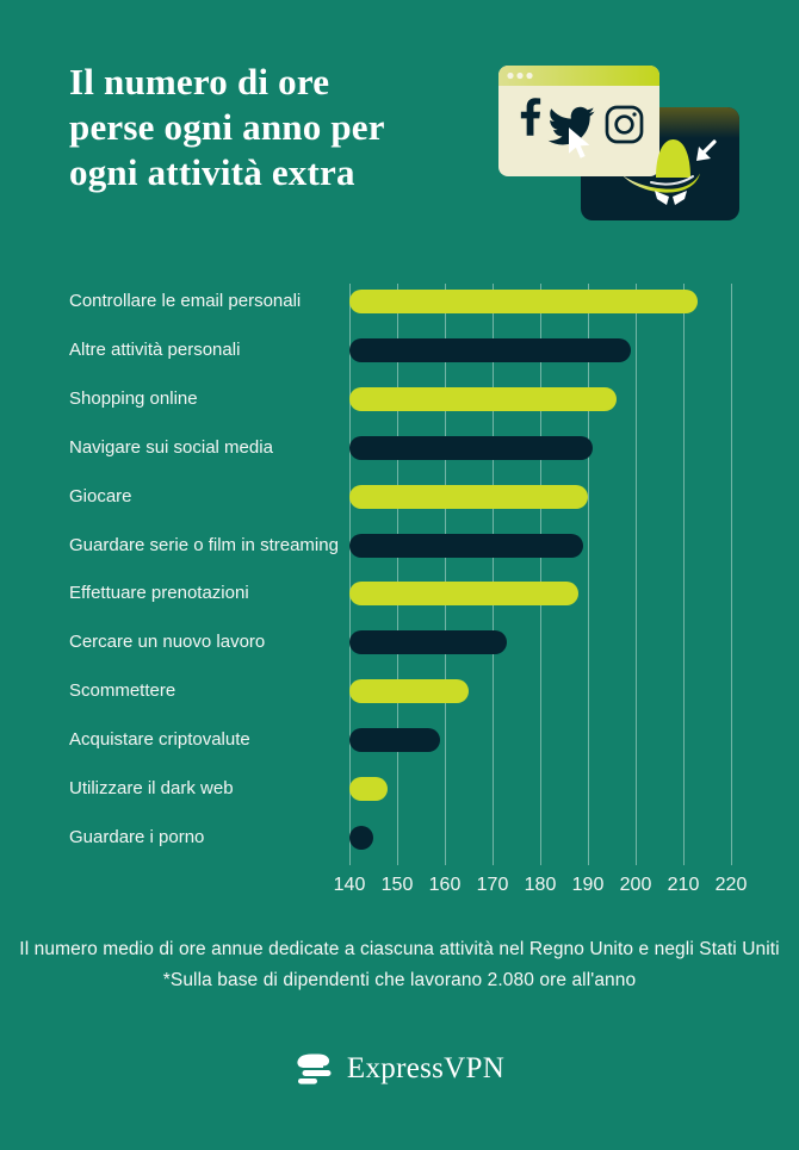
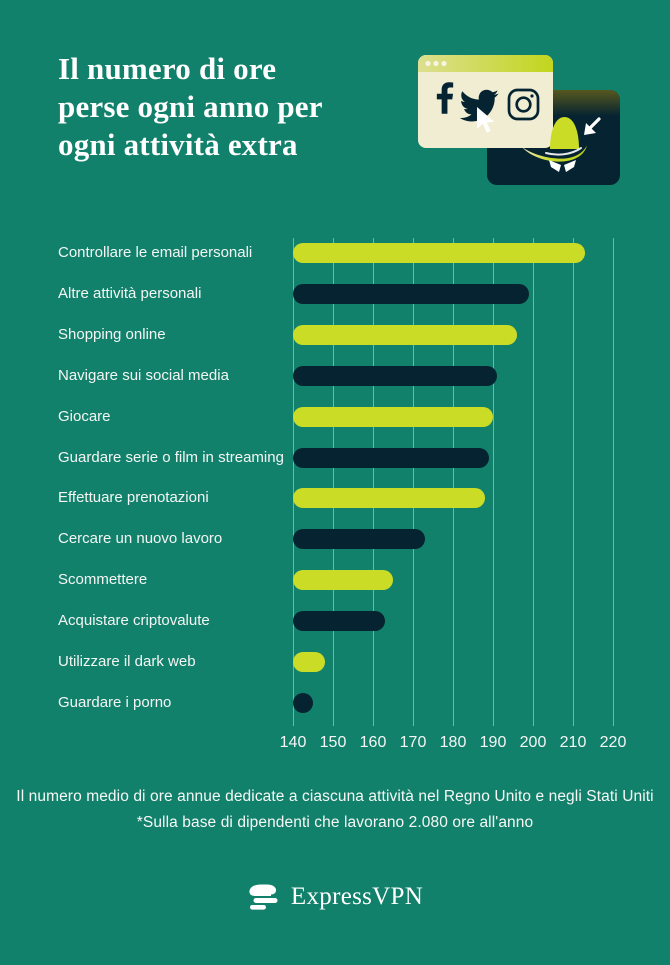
Acquistare criptovalute: 159 -> 163
